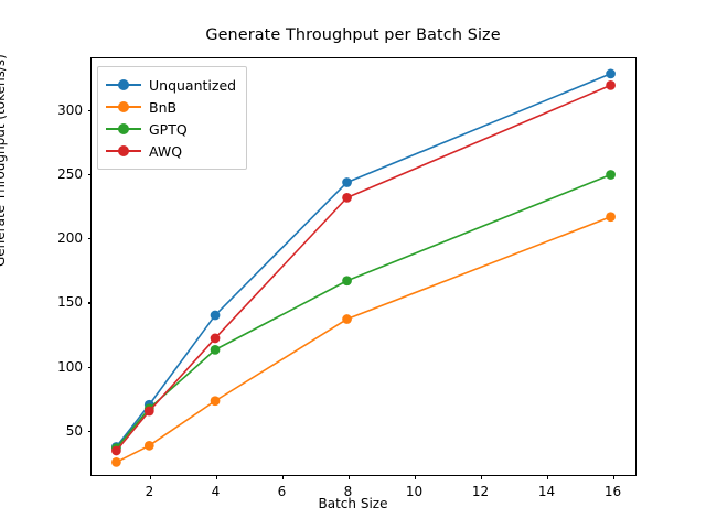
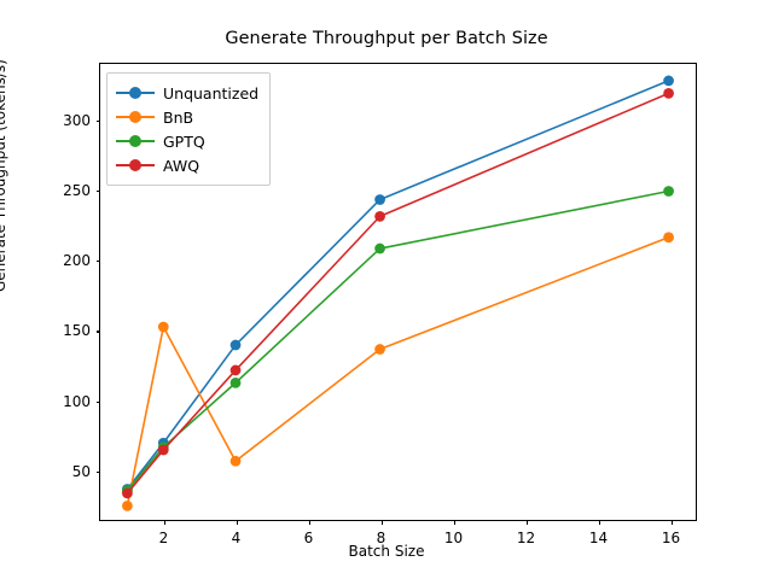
BnB/2: 37 -> 152
BnB/4: 72 -> 56
GPTQ/8: 166 -> 208
